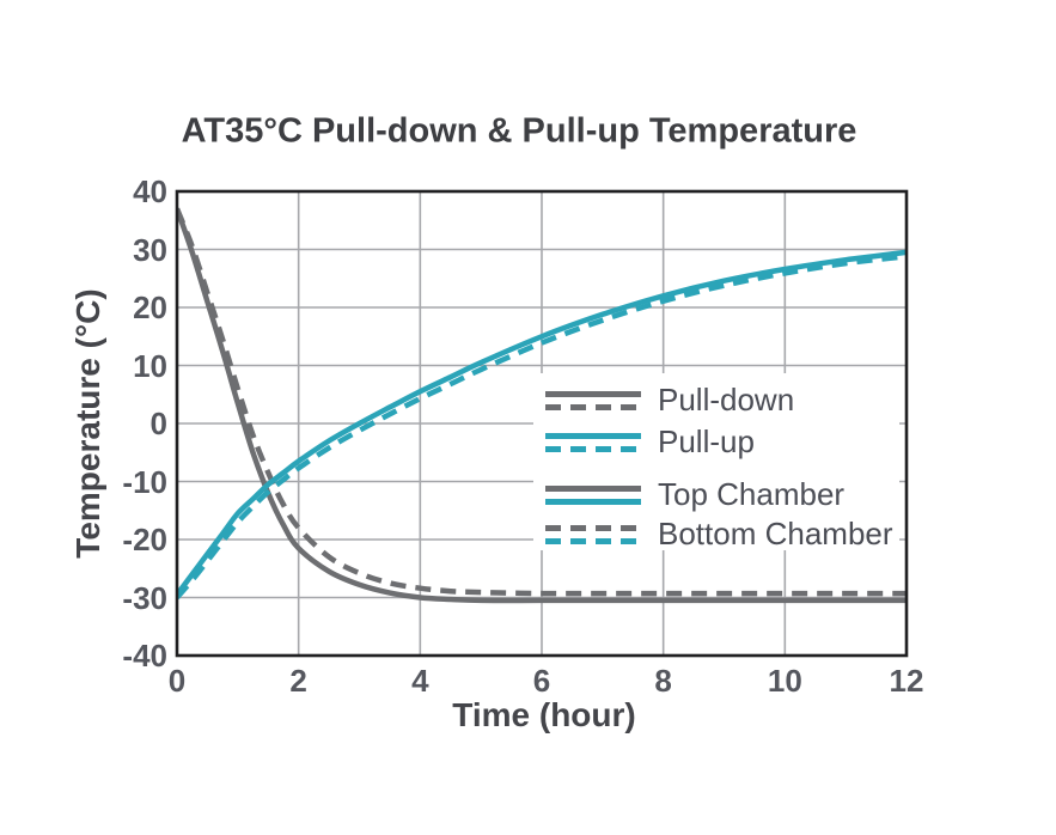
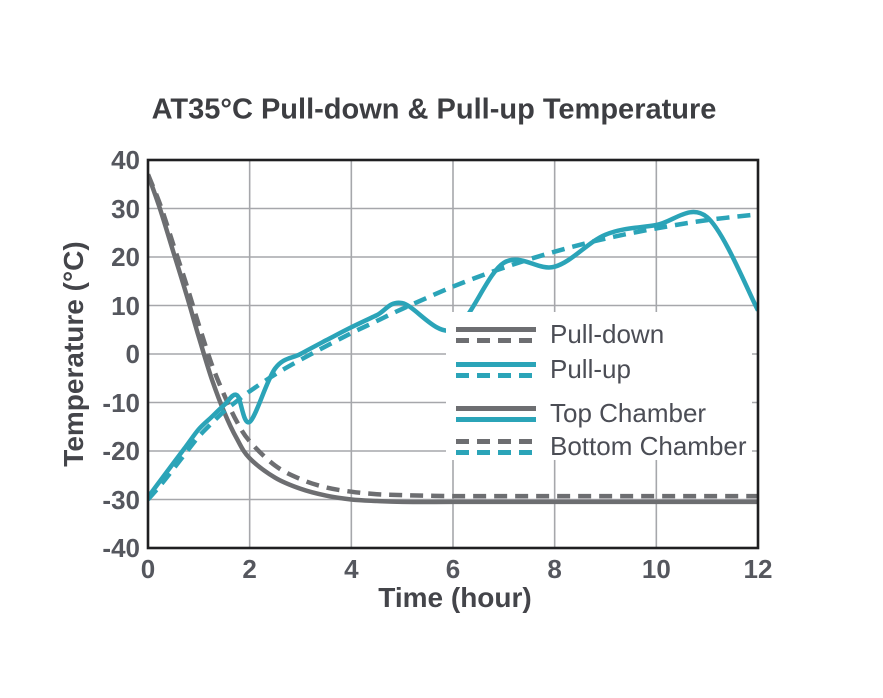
Pull-up Top Chamber/2: -6 -> -14
Pull-up Top Chamber/6: 15 -> 5
Pull-up Top Chamber/8: 22 -> 18
Pull-up Top Chamber/12: 30 -> 9
